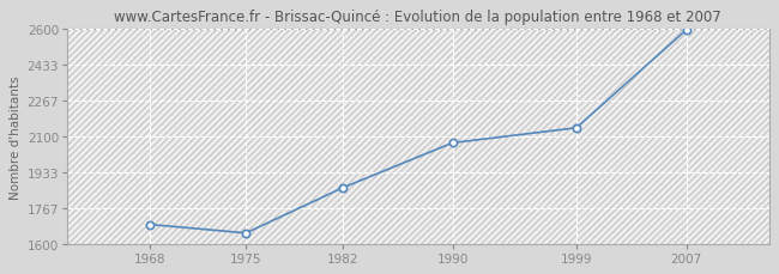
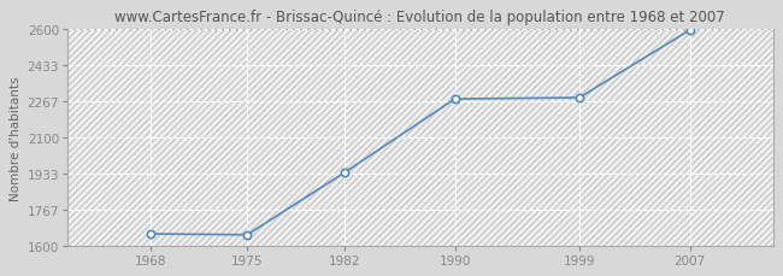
1968: 1690 -> 1650
1982: 1860 -> 1940
1990: 2070 -> 2280
1999: 2140 -> 2280
